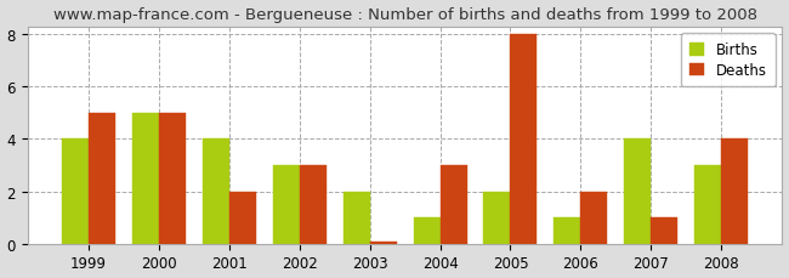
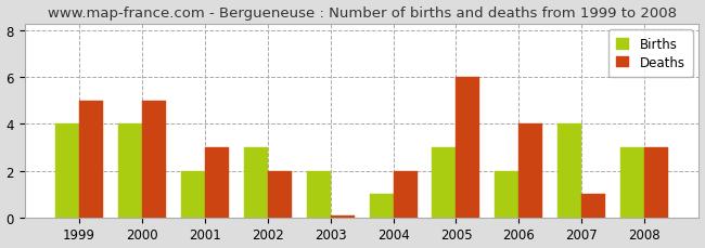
Births/2000: 5 -> 4
Births/2001: 4 -> 2
Deaths/2001: 2.00 -> 3.00
Deaths/2002: 3.00 -> 2.00
Deaths/2004: 3.00 -> 2.00
Births/2005: 2 -> 3
Deaths/2005: 8.00 -> 6.00
Births/2006: 1 -> 2
Deaths/2006: 2.00 -> 4.00
Deaths/2008: 4.00 -> 3.00
